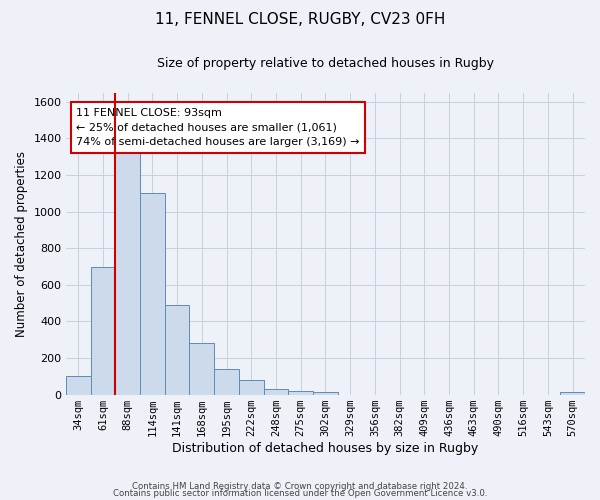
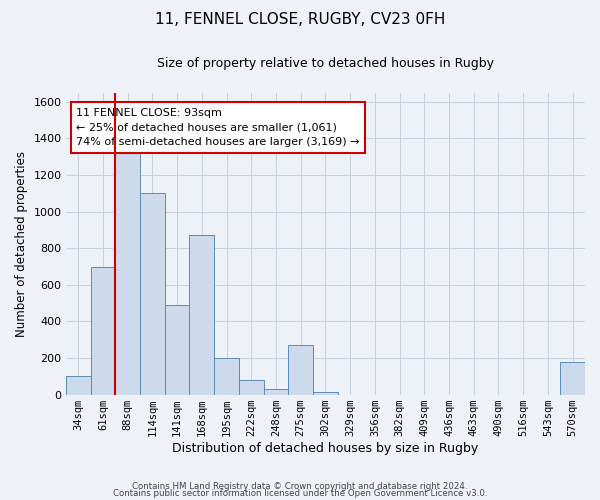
168sqm: 280 -> 870
195sqm: 140 -> 200
275sqm: 20 -> 270
570sqm: 20 -> 180
